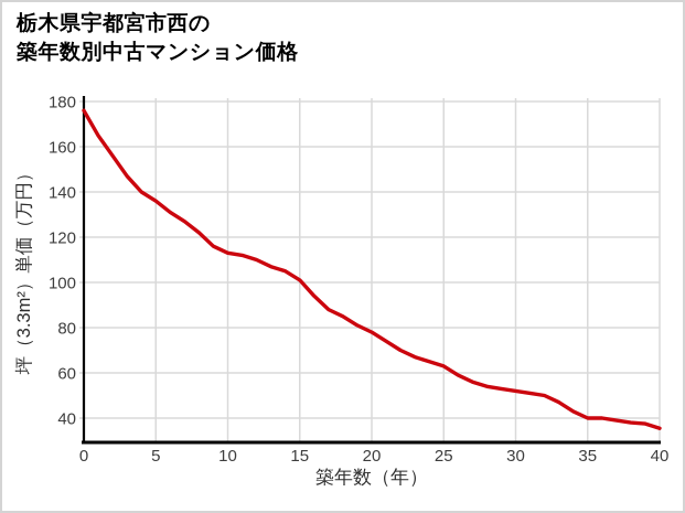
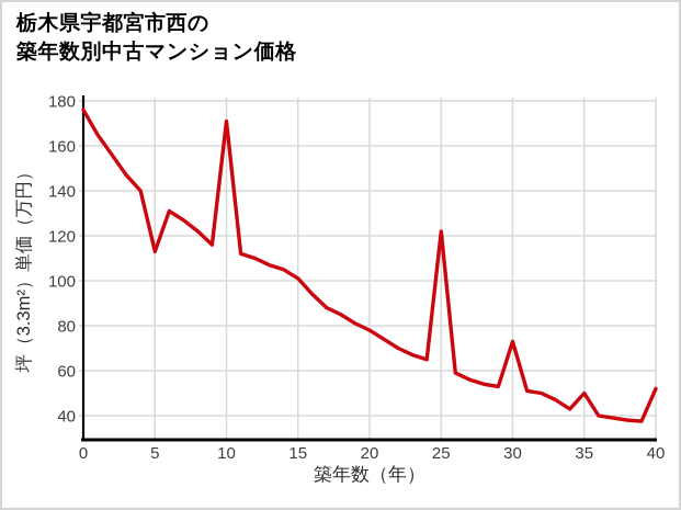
5: 136 -> 113
10: 113 -> 171
25: 63 -> 122
30: 52 -> 73
35: 40 -> 50
40: 36 -> 52
